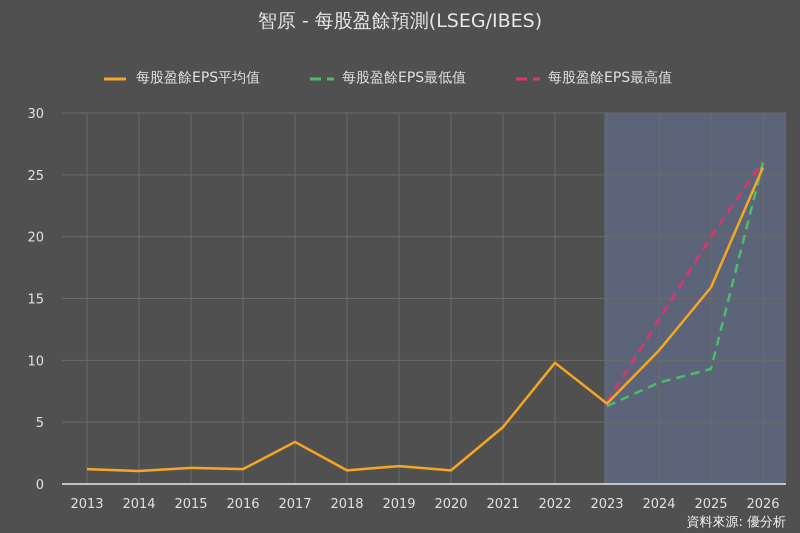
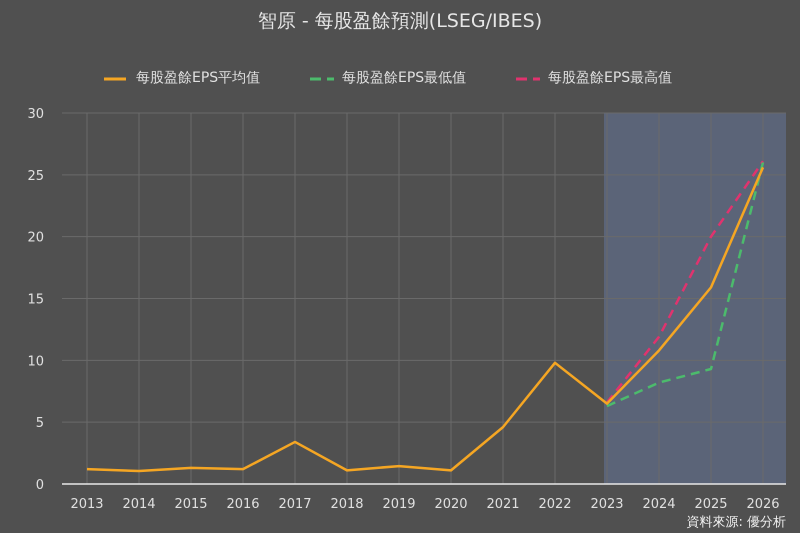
每股盈餘EPS最高值/2024: 13.3 -> 11.9
